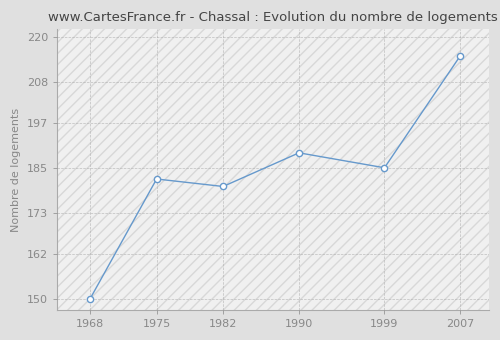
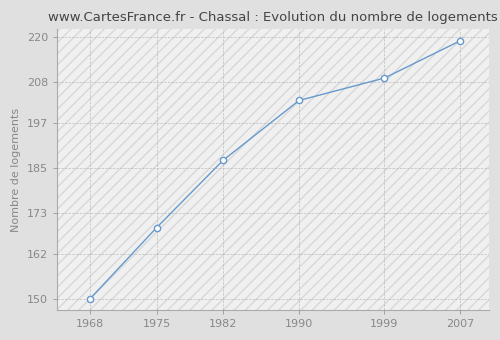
1975: 182 -> 169
1982: 180 -> 187
1990: 189 -> 203
1999: 185 -> 209
2007: 215 -> 219
